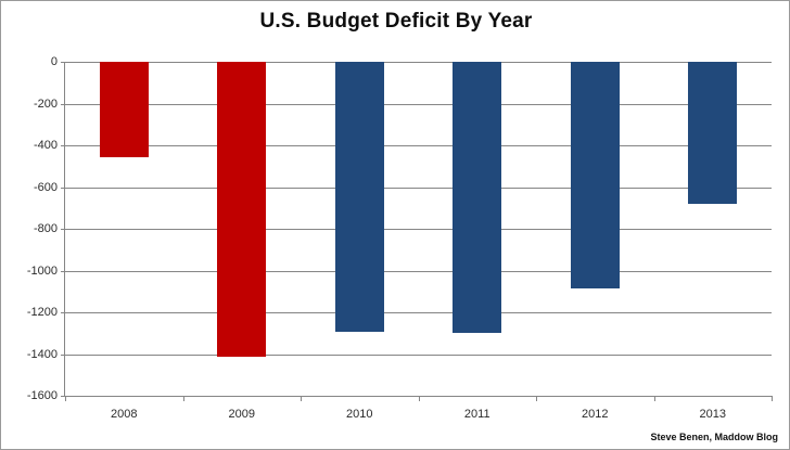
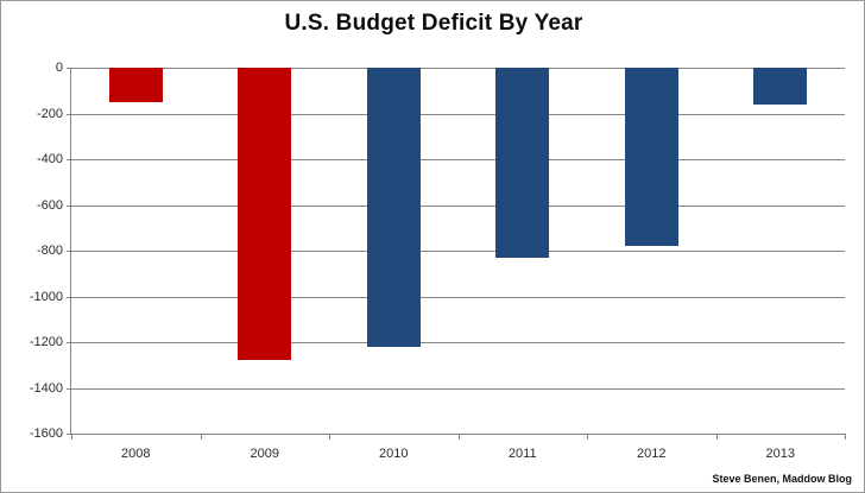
2008: -460 -> -150
2009: -1410 -> -1280
2010: -1290 -> -1220
2011: -1300 -> -830
2012: -1090 -> -780
2013: -680 -> -160
